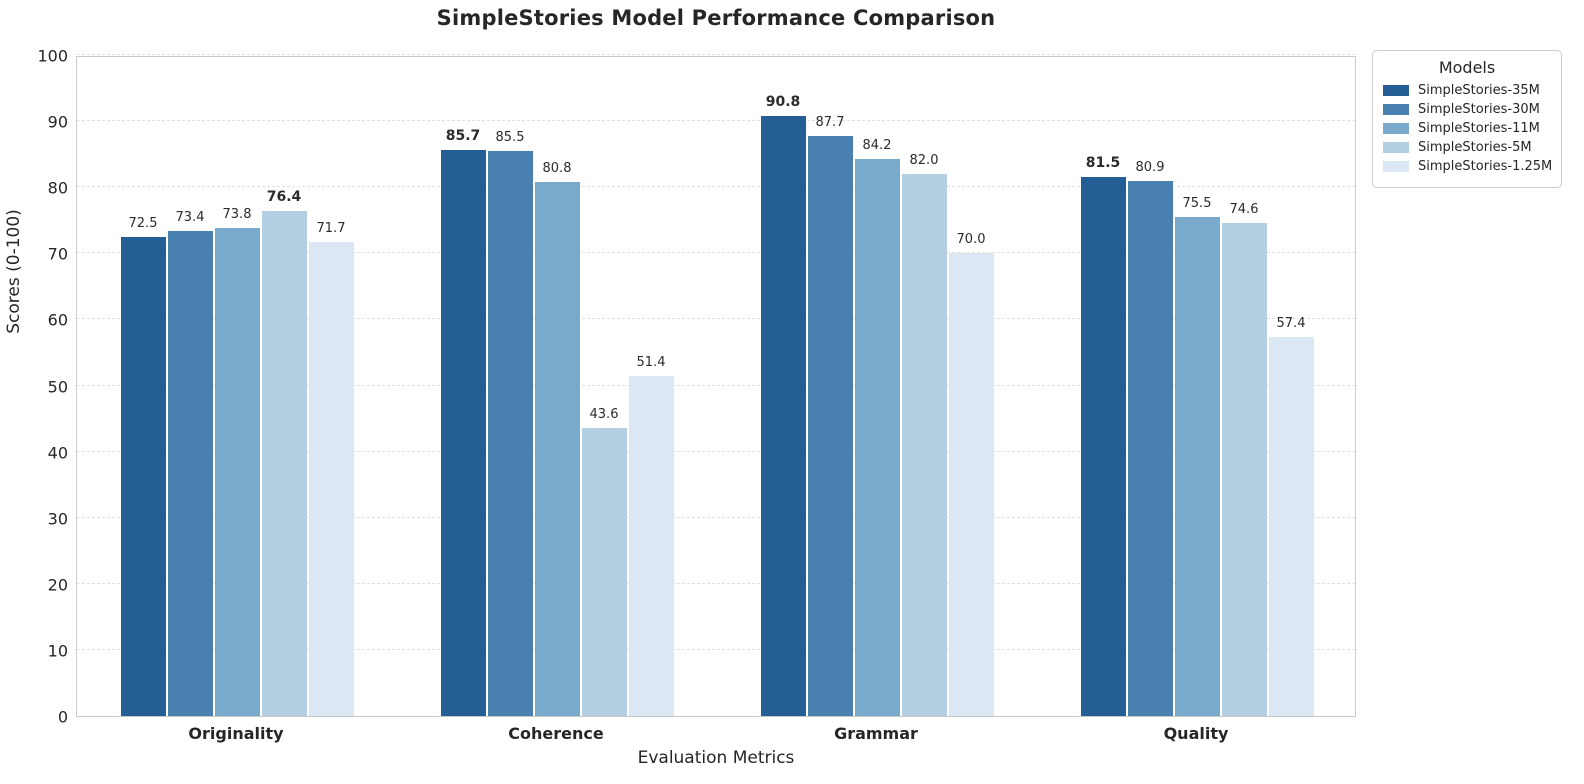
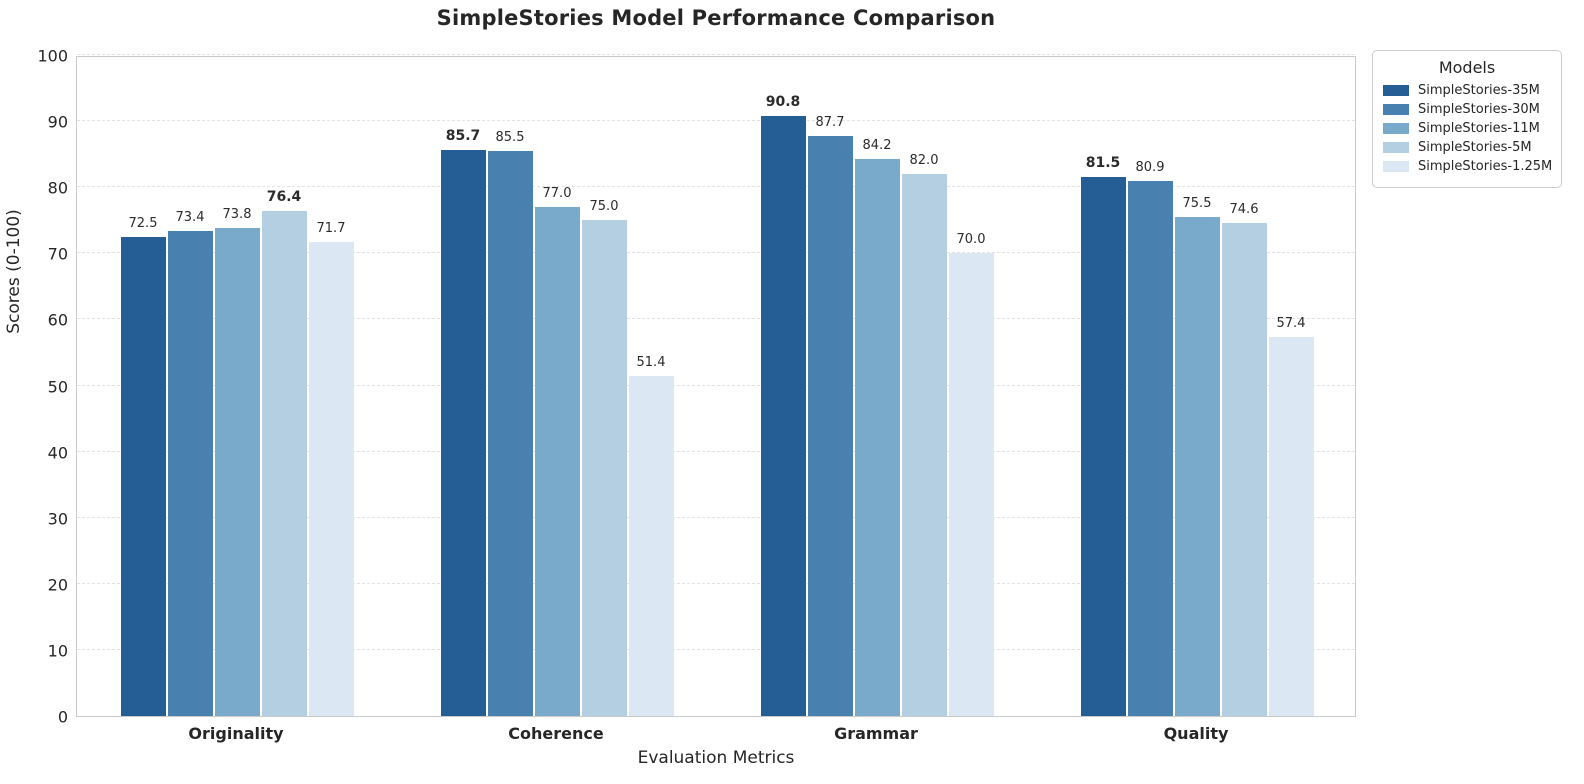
SimpleStories-11M/Coherence: 80.8 -> 77.0
SimpleStories-5M/Coherence: 43.6 -> 75.0
